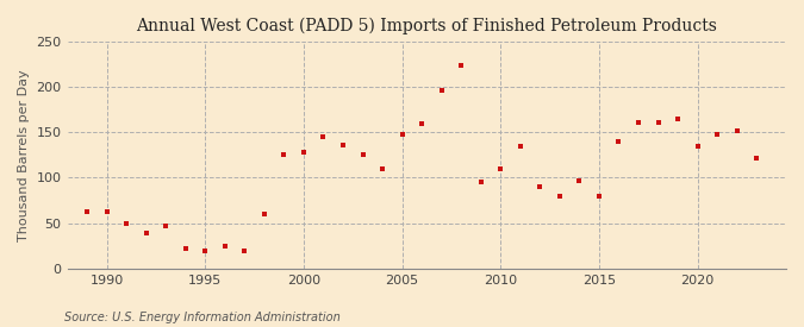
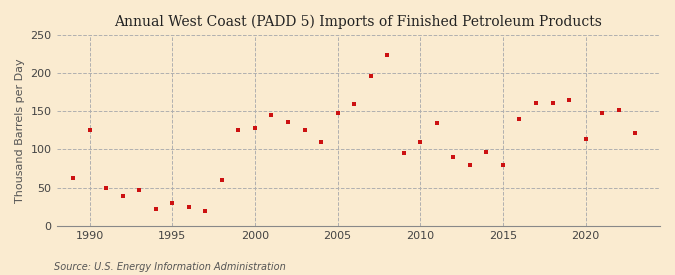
1990: 62 -> 126
1995: 20 -> 30
2020: 135 -> 114
